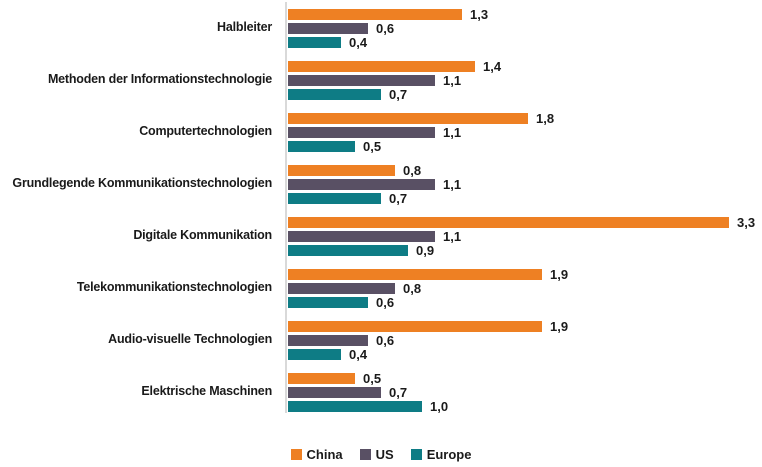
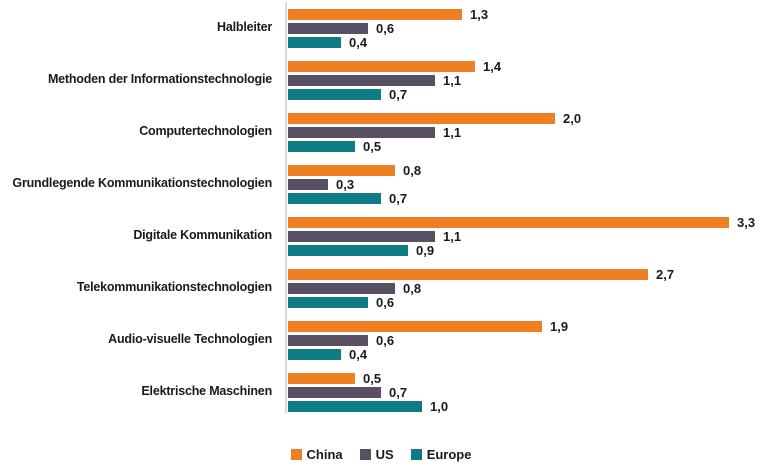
China/Computertechnologien: 1,8 -> 2,0
US/Grundlegende Kommunikationstechnologien: 1,1 -> 0,3
China/Telekommunikationstechnologien: 1,9 -> 2,7
